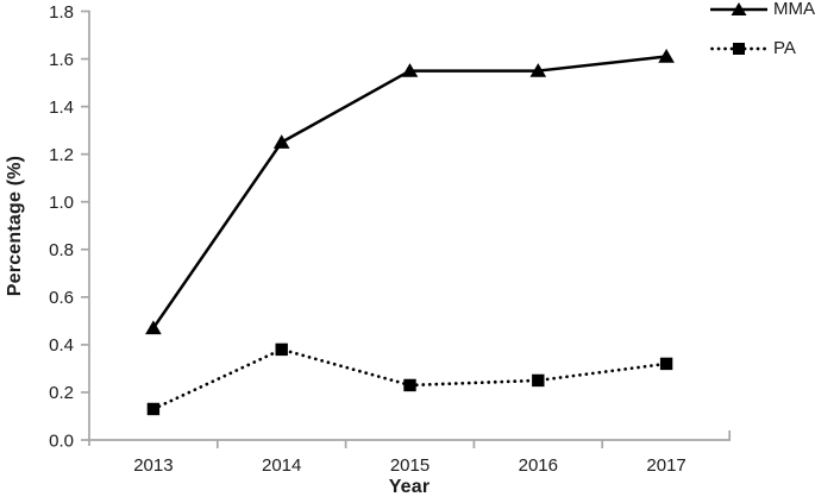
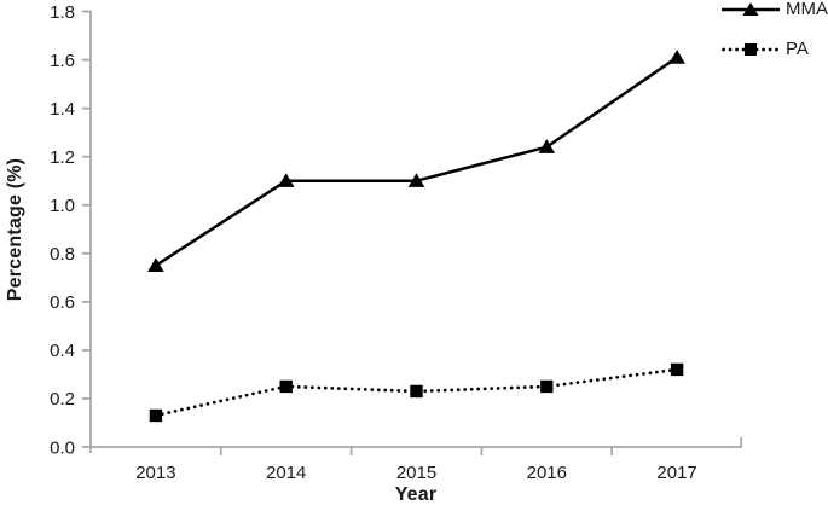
MMA/2013: 0.47 -> 0.75
MMA/2014: 1.25 -> 1.10
PA/2014: 0.38 -> 0.25
MMA/2015: 1.55 -> 1.10
MMA/2016: 1.55 -> 1.24
